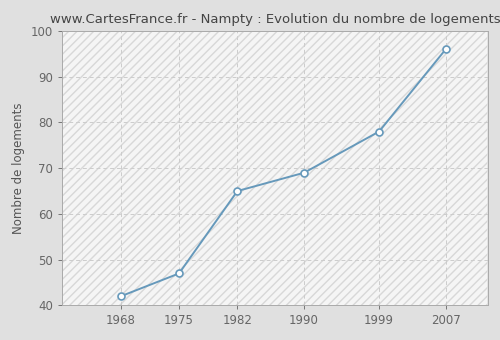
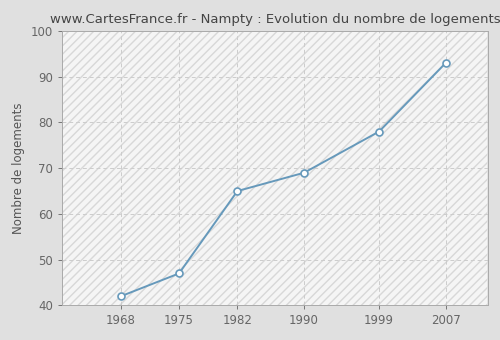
2007: 96 -> 93
